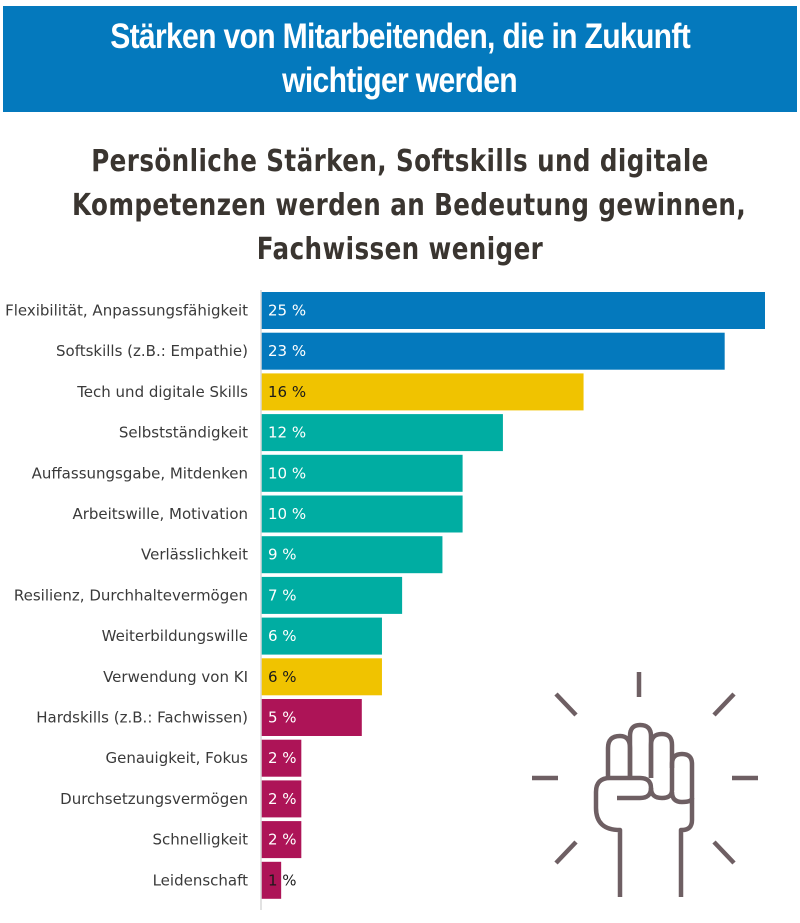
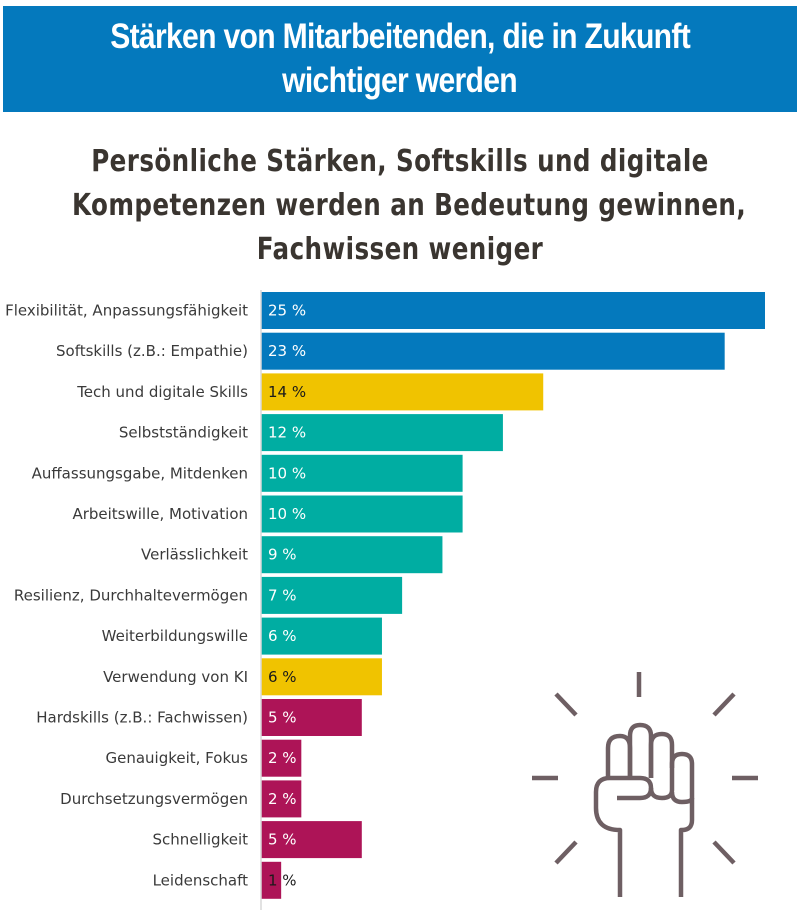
Tech und digitale Skills: 16 -> 14
Schnelligkeit: 2 -> 5
